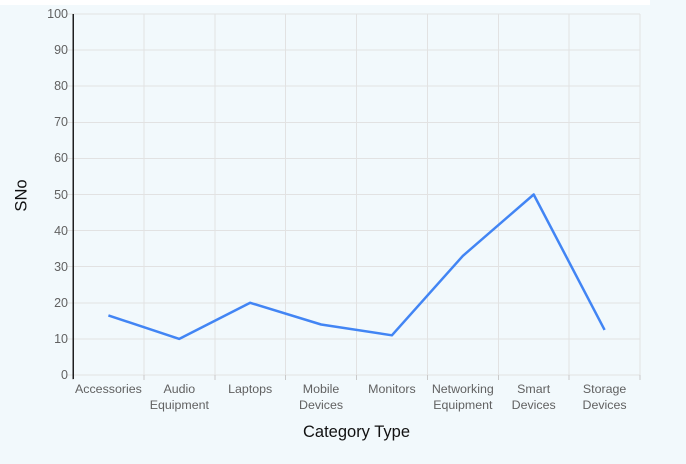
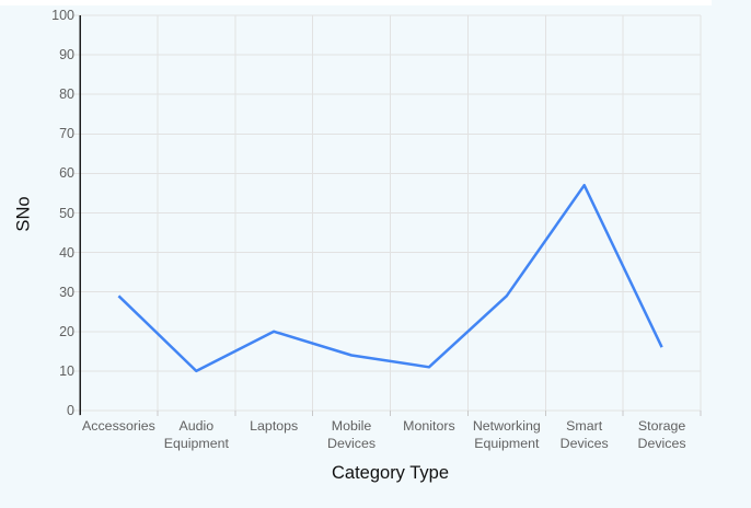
Accessories: 16 -> 29
Networking Equipment: 33 -> 29
Smart Devices: 50 -> 57
Storage Devices: 12 -> 16
